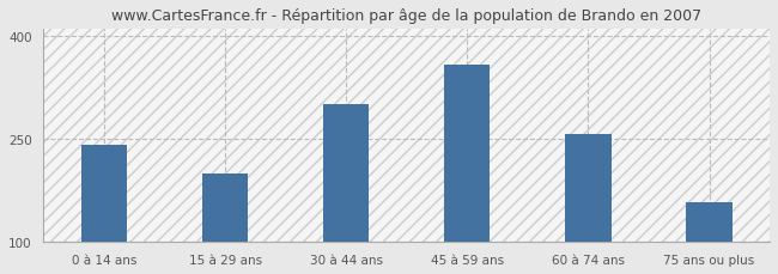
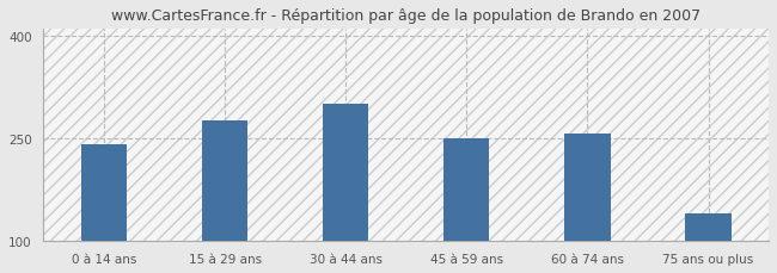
15 à 29 ans: 200 -> 276
45 à 59 ans: 358 -> 250
75 ans ou plus: 158 -> 140
